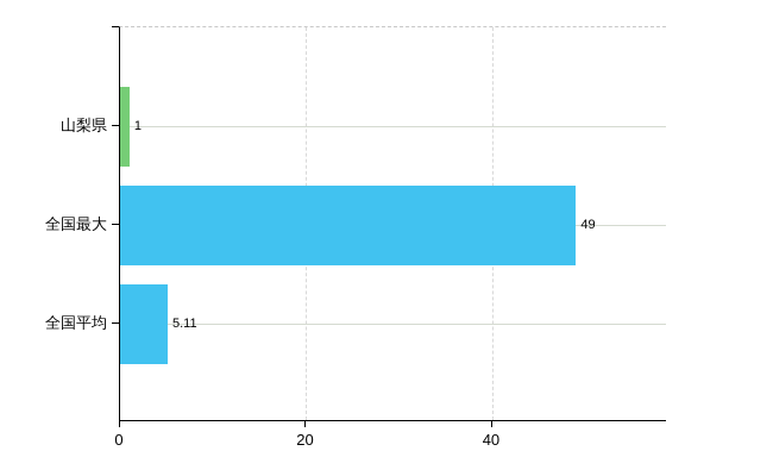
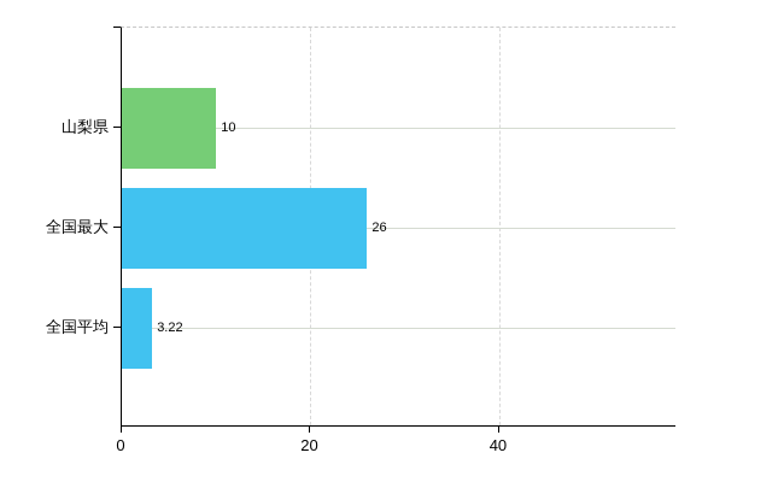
山梨県: 1 -> 10
全国最大: 49 -> 26
全国平均: 5.11 -> 3.22
